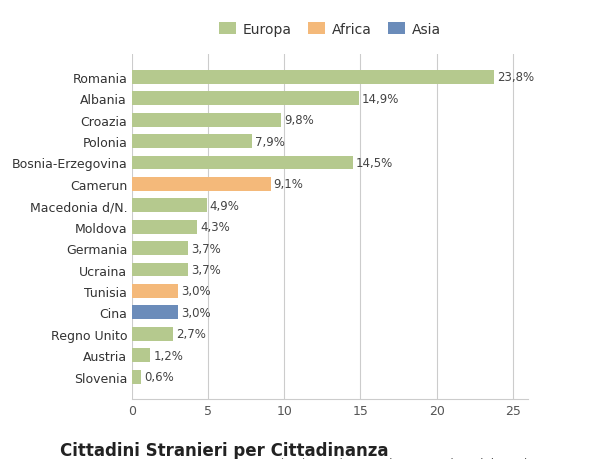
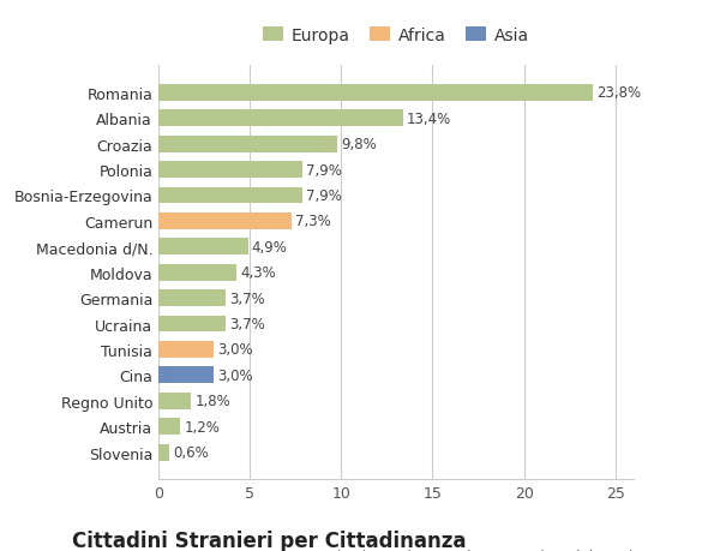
Albania: 14,9% -> 13,4%
Bosnia-Erzegovina: 14,5% -> 7,9%
Camerun: 9,1% -> 7,3%
Regno Unito: 2,7% -> 1,8%
